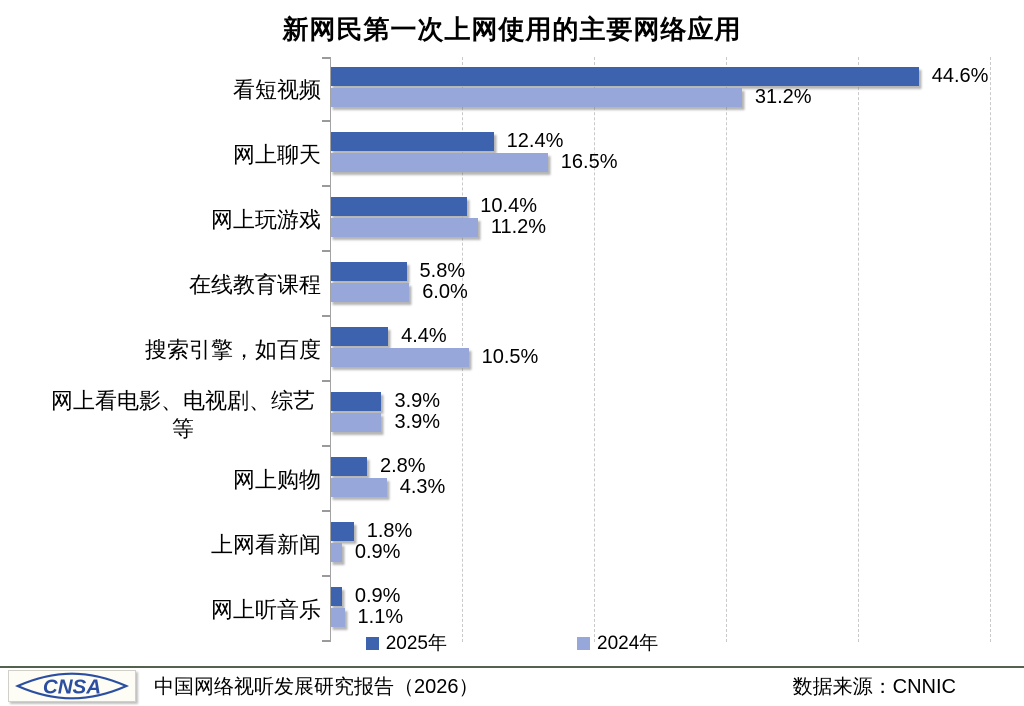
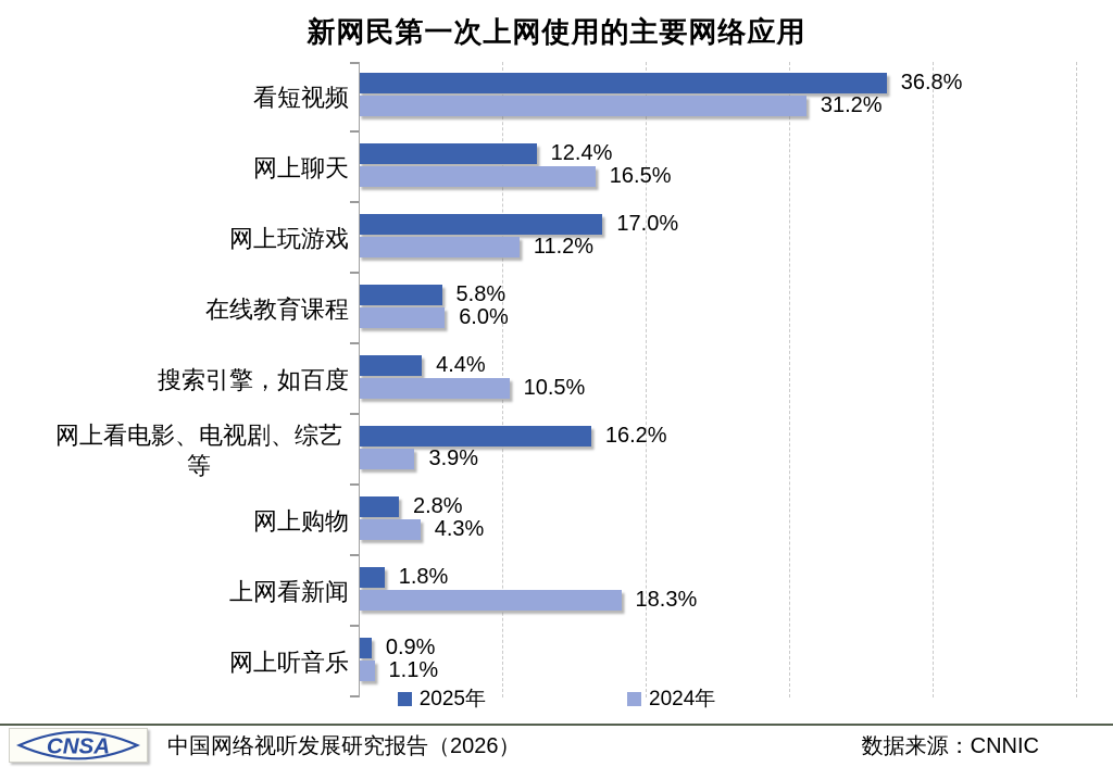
2025年/看短视频: 44.6% -> 36.8%
2025年/网上玩游戏: 10.4% -> 17.0%
2025年/网上看电影、电视剧、综艺等: 3.9% -> 16.2%
2024年/上网看新闻: 0.9% -> 18.3%
